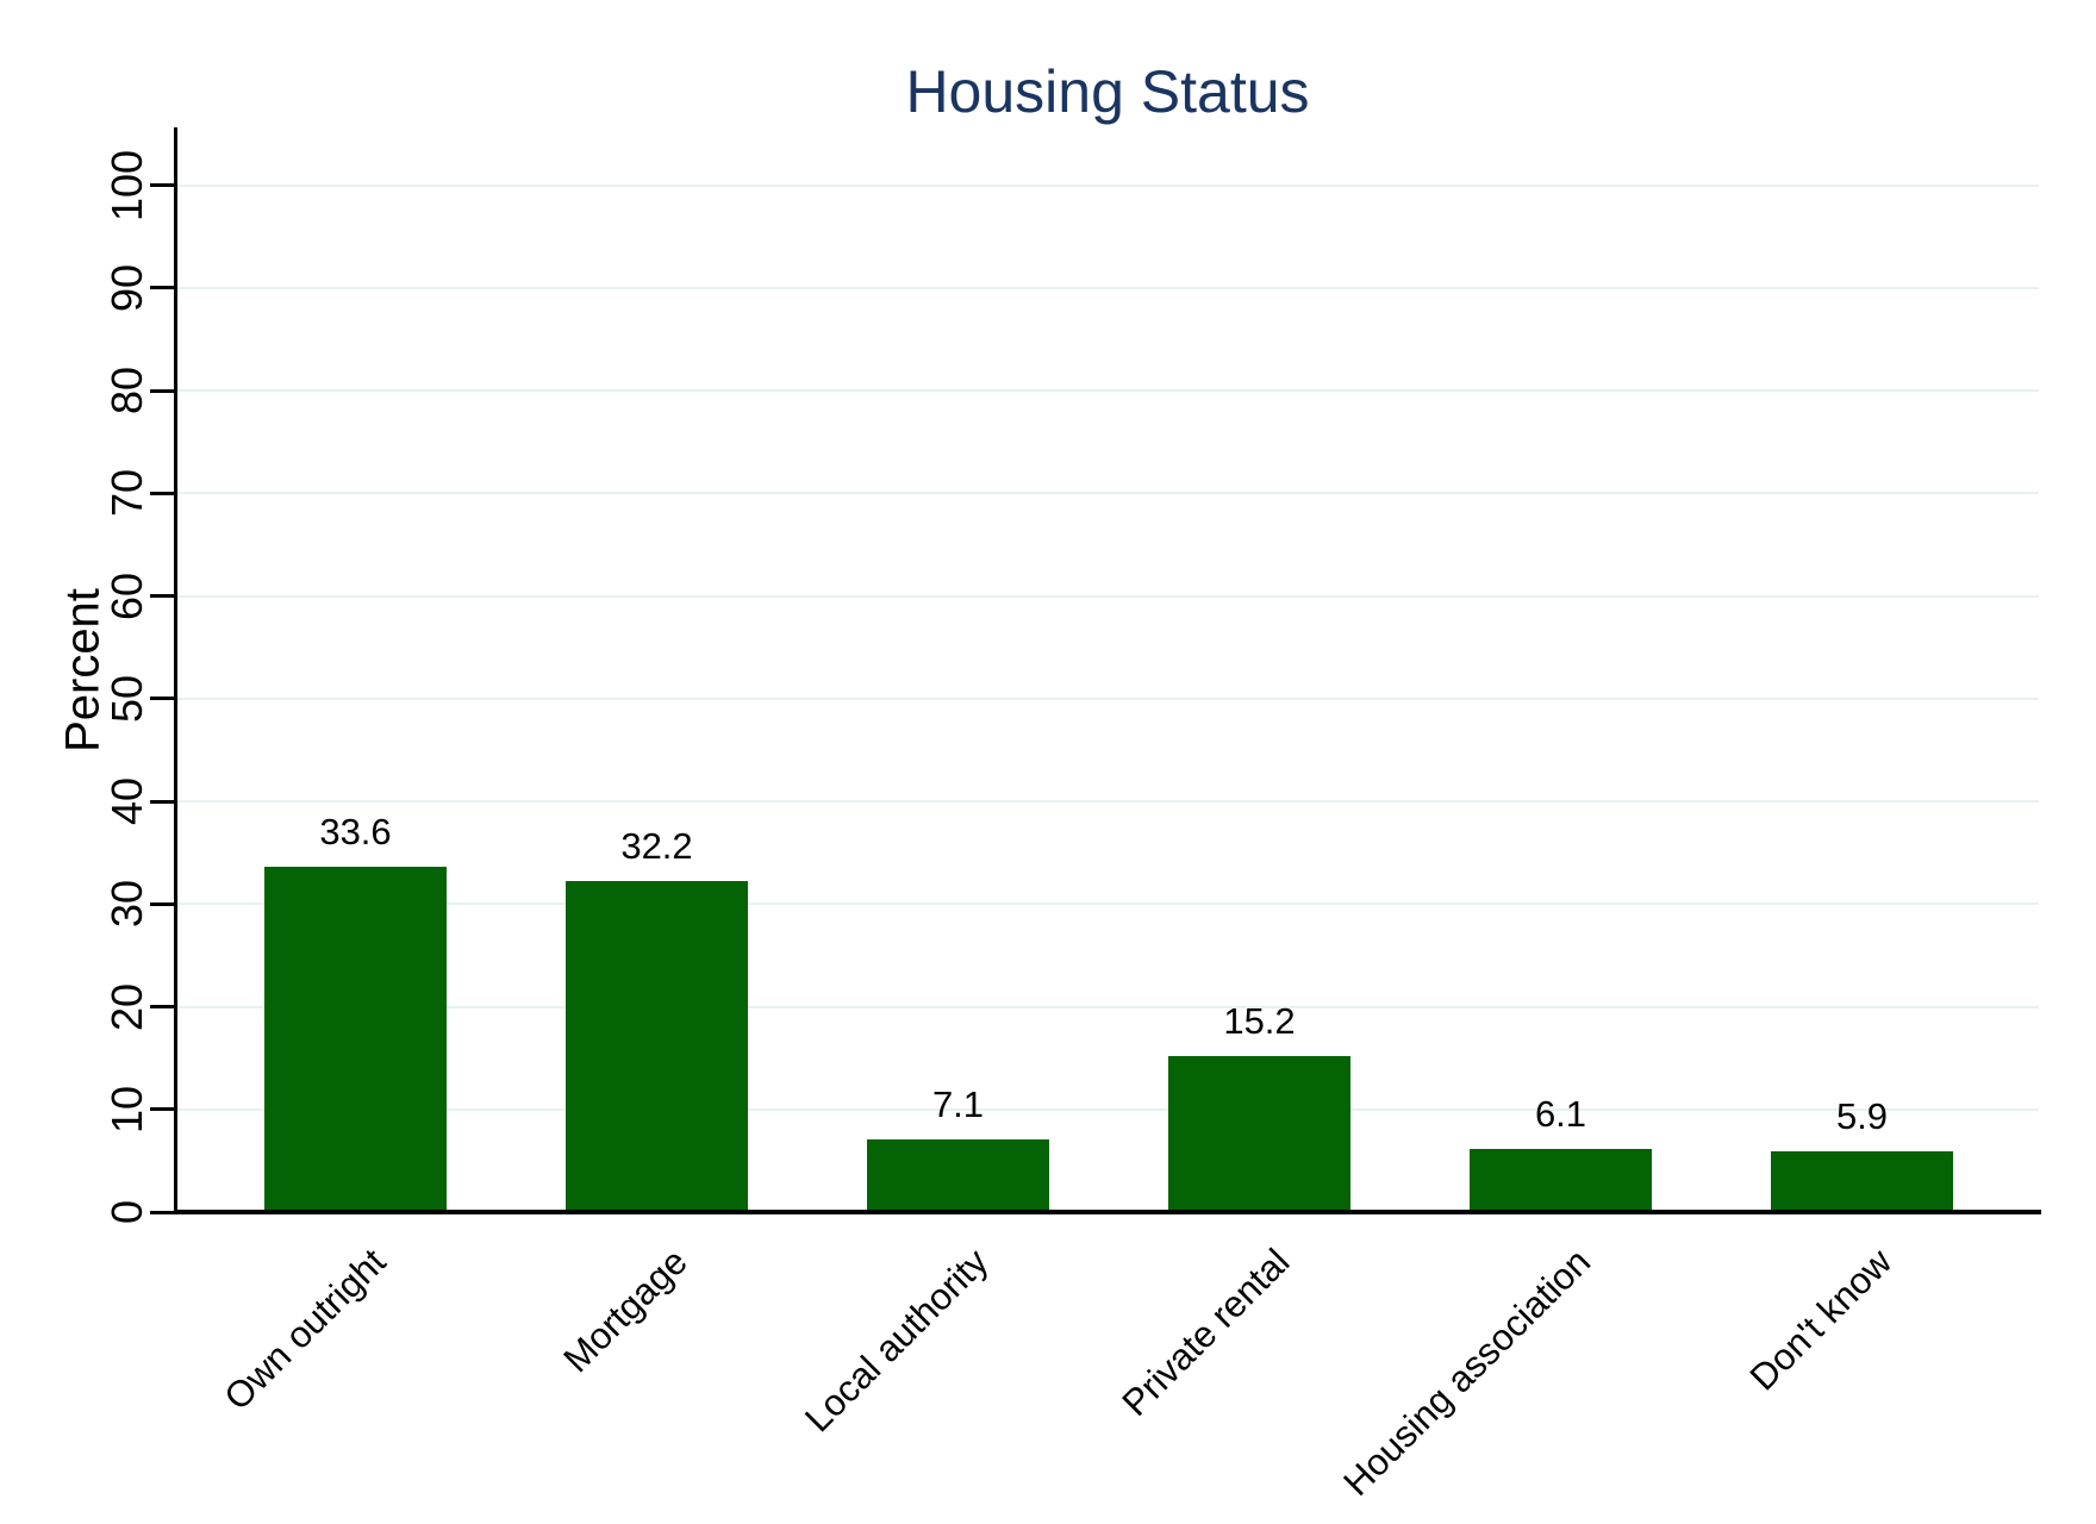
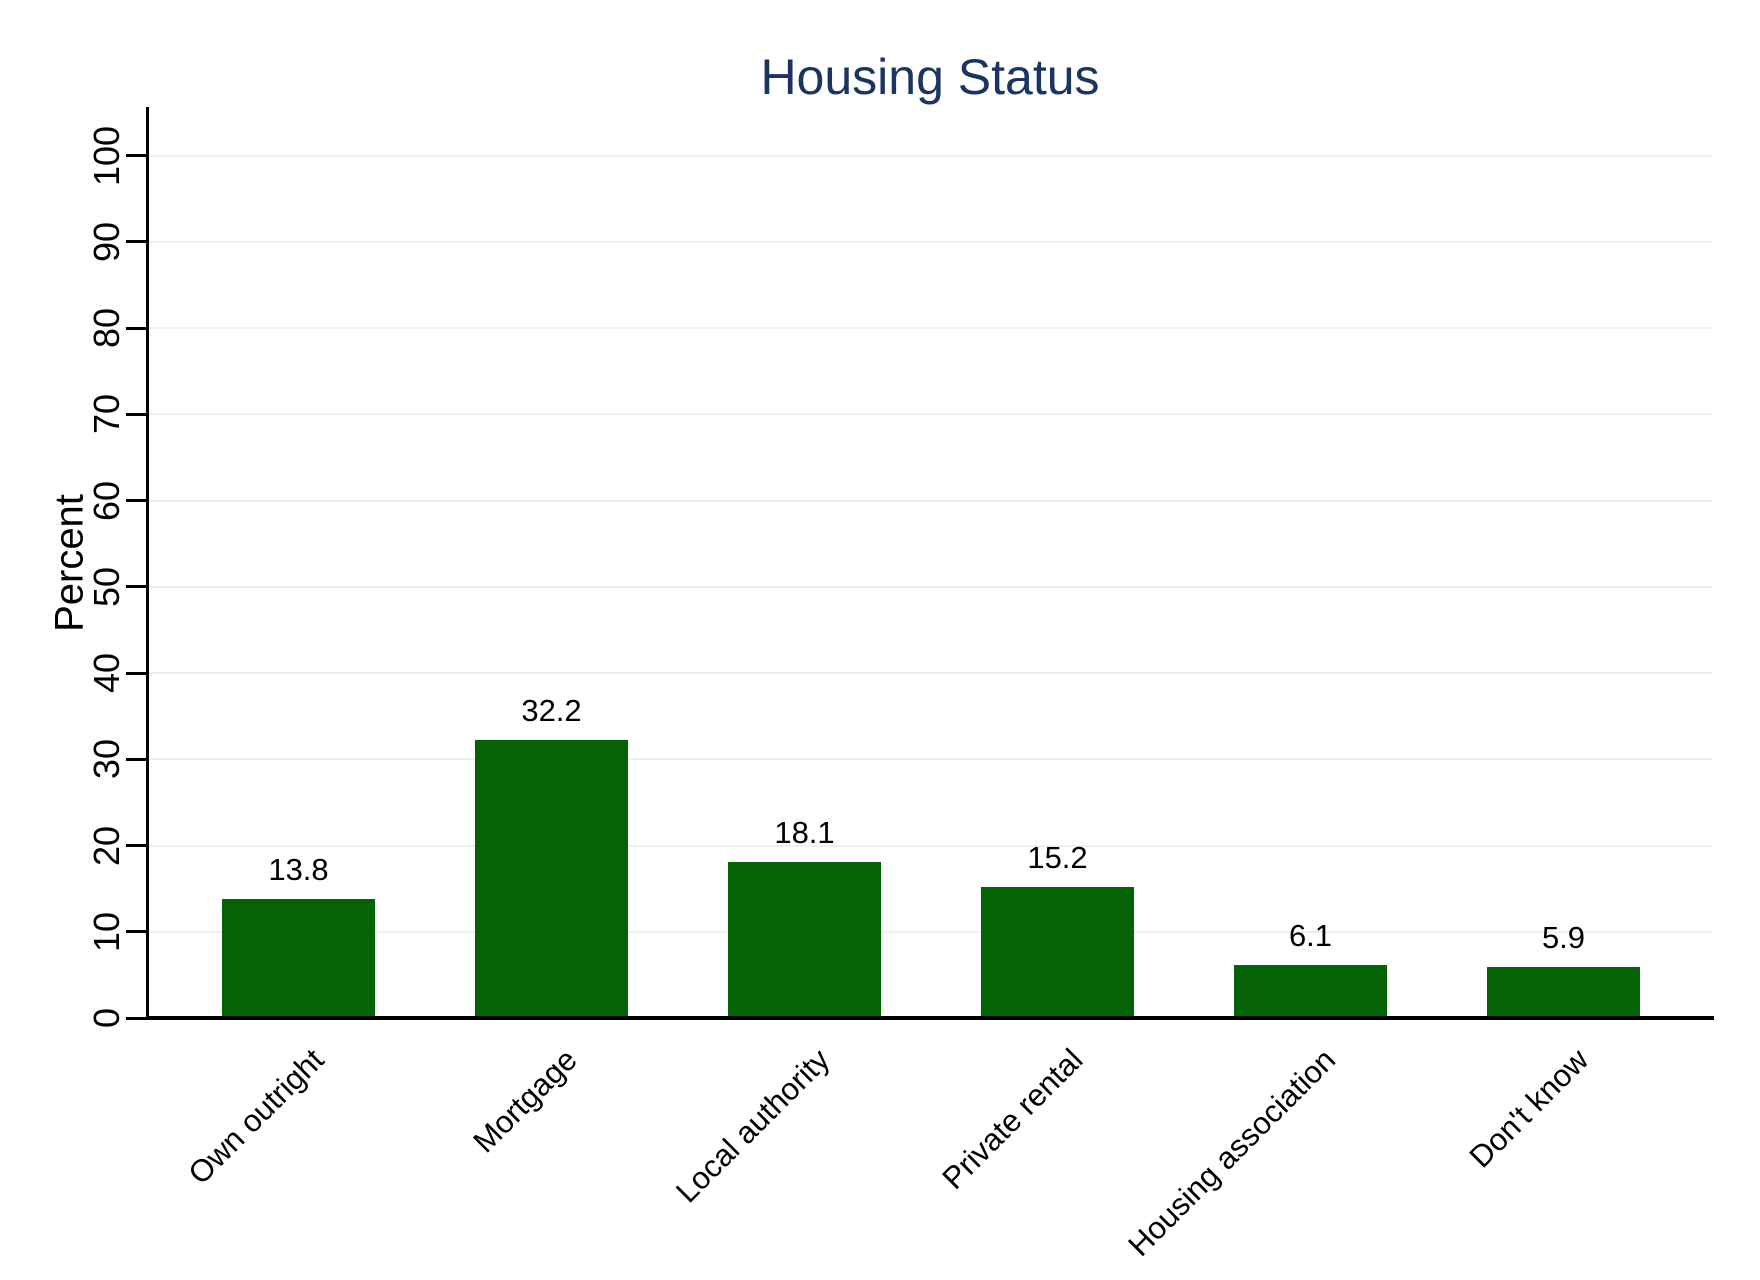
Own outright: 33.6 -> 13.8
Local authority: 7.1 -> 18.1
